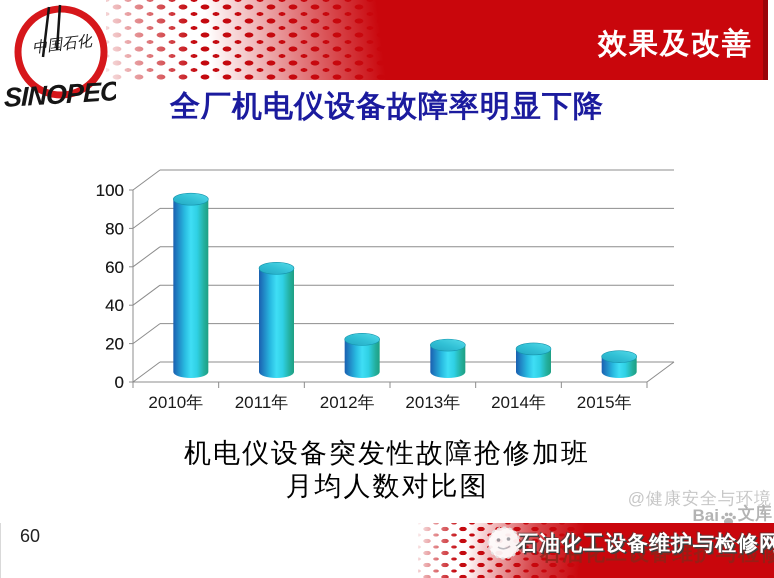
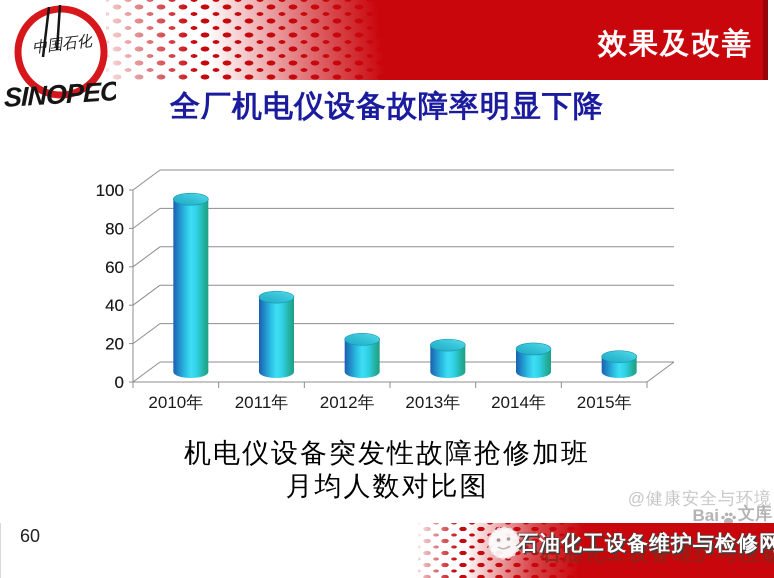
2011年: 54 -> 39
